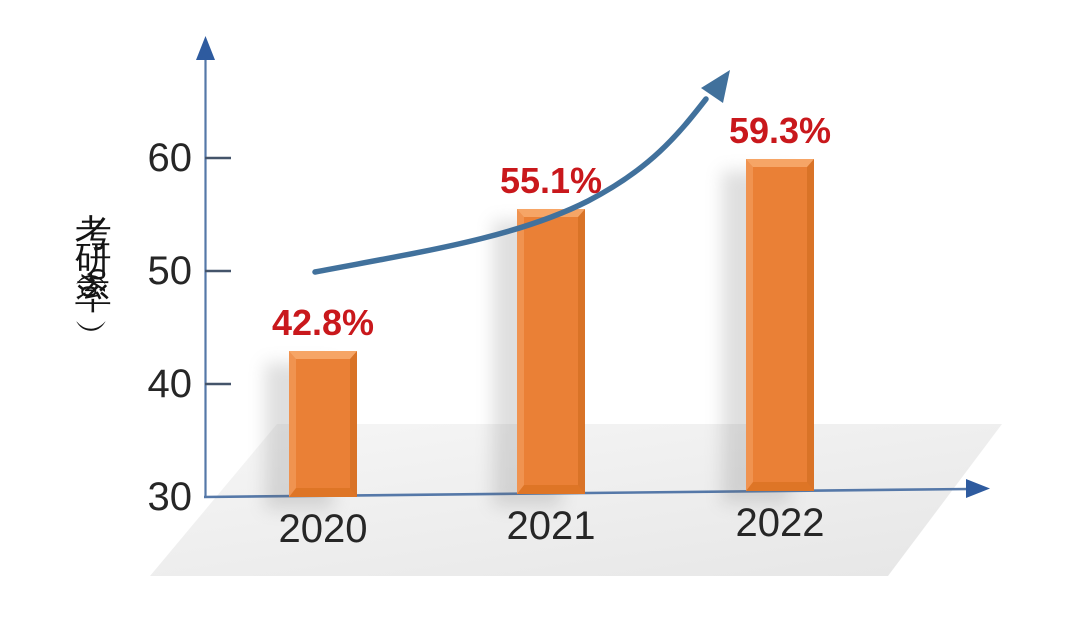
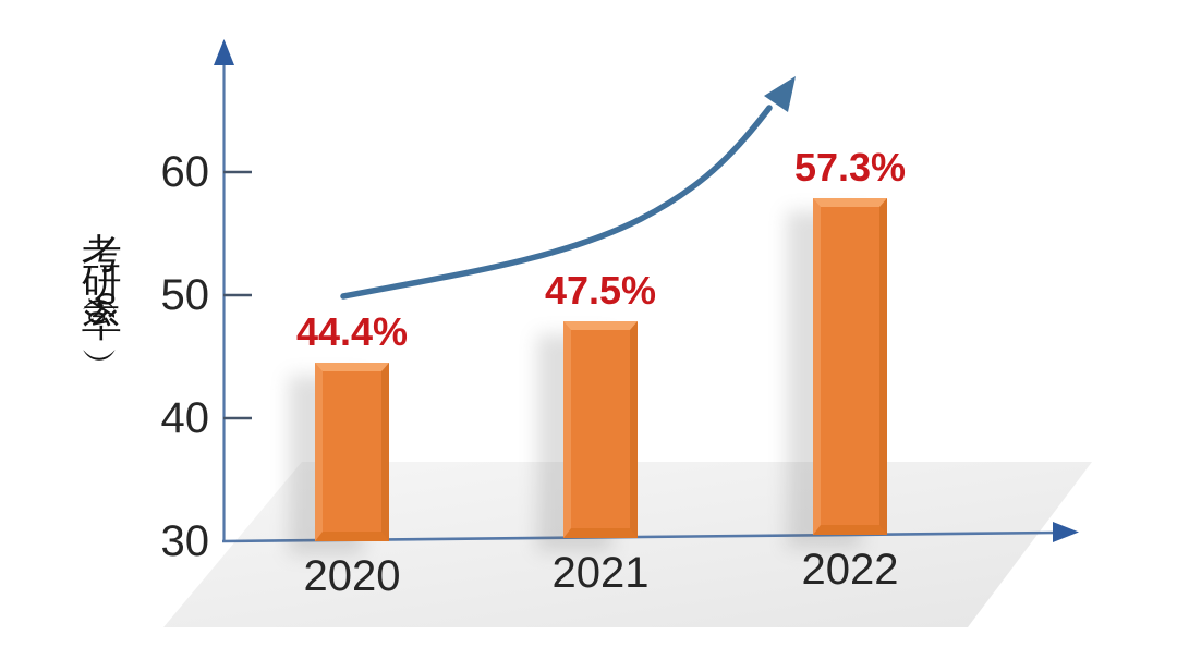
2020: 42.8% -> 44.4%
2021: 55.1% -> 47.5%
2022: 59.3% -> 57.3%
